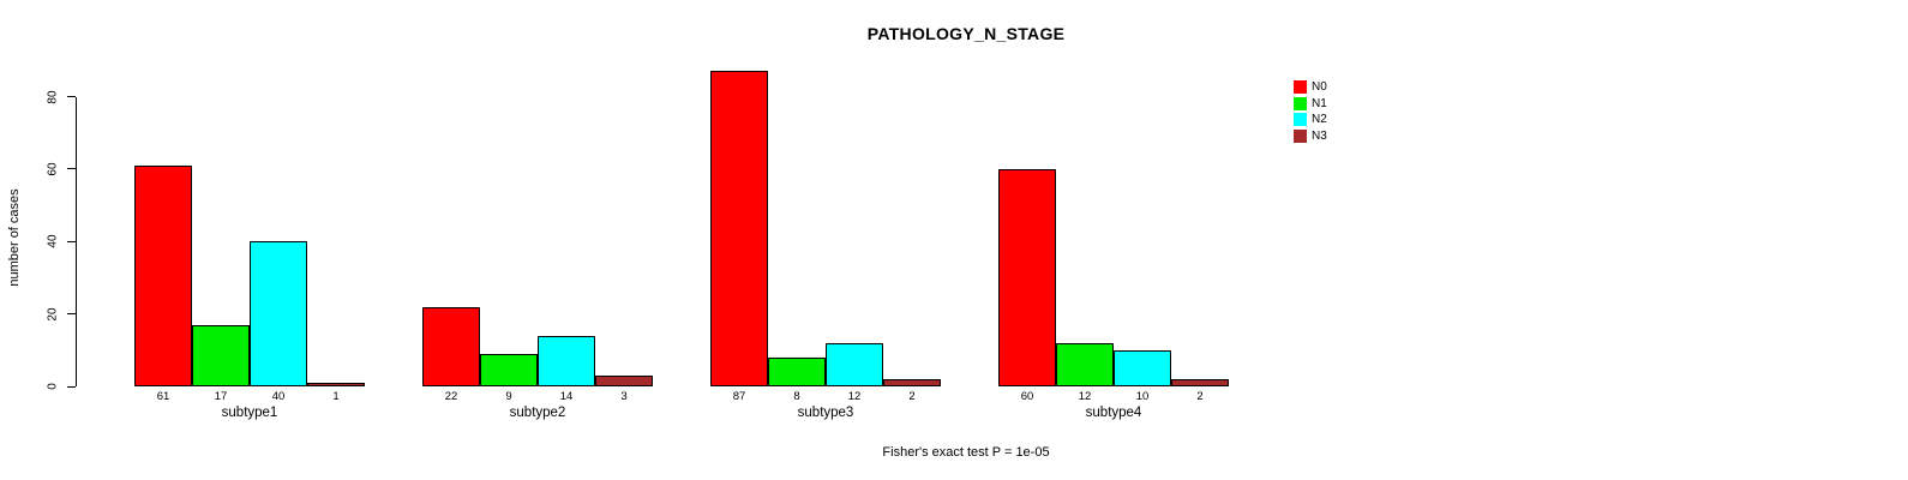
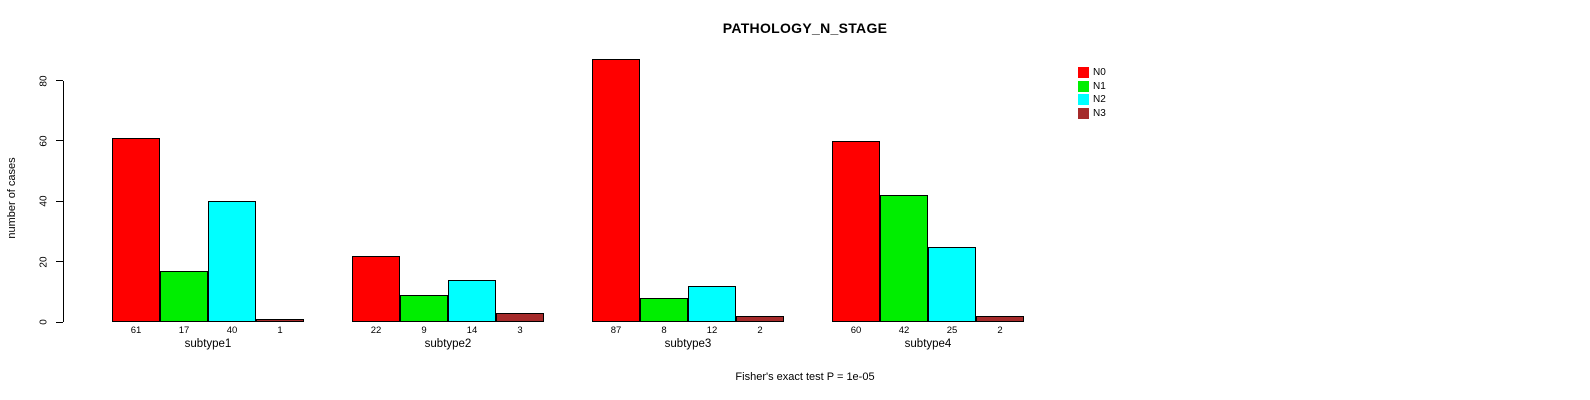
N1/subtype4: 12 -> 42
N2/subtype4: 10 -> 25
